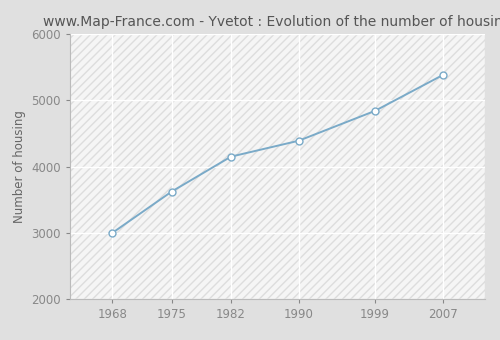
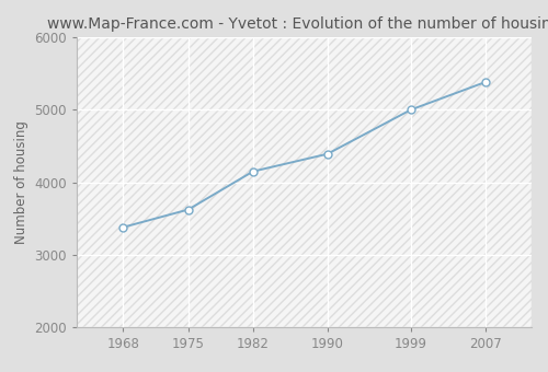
1968: 3000 -> 3380
1999: 4840 -> 5000
